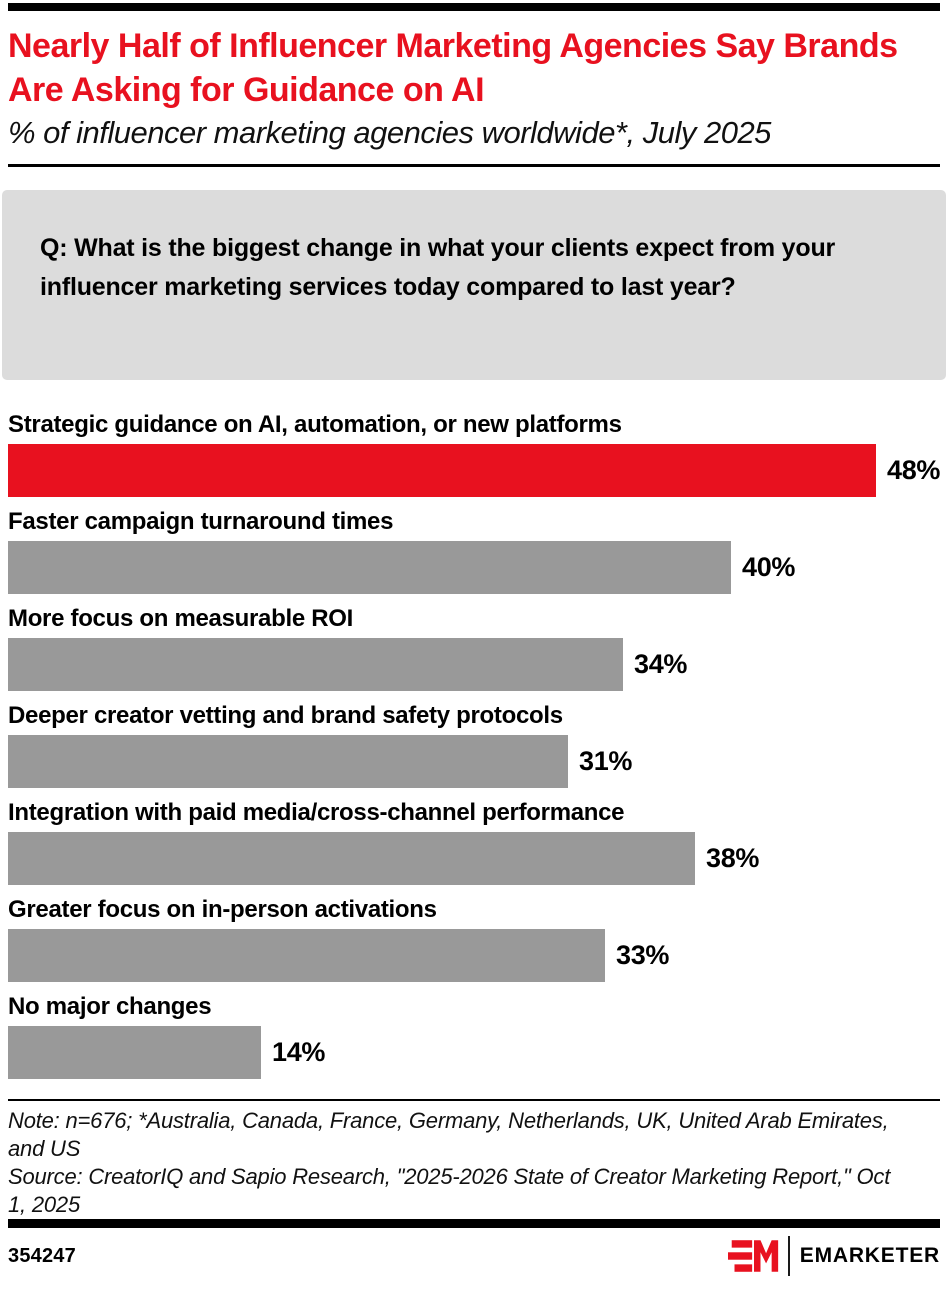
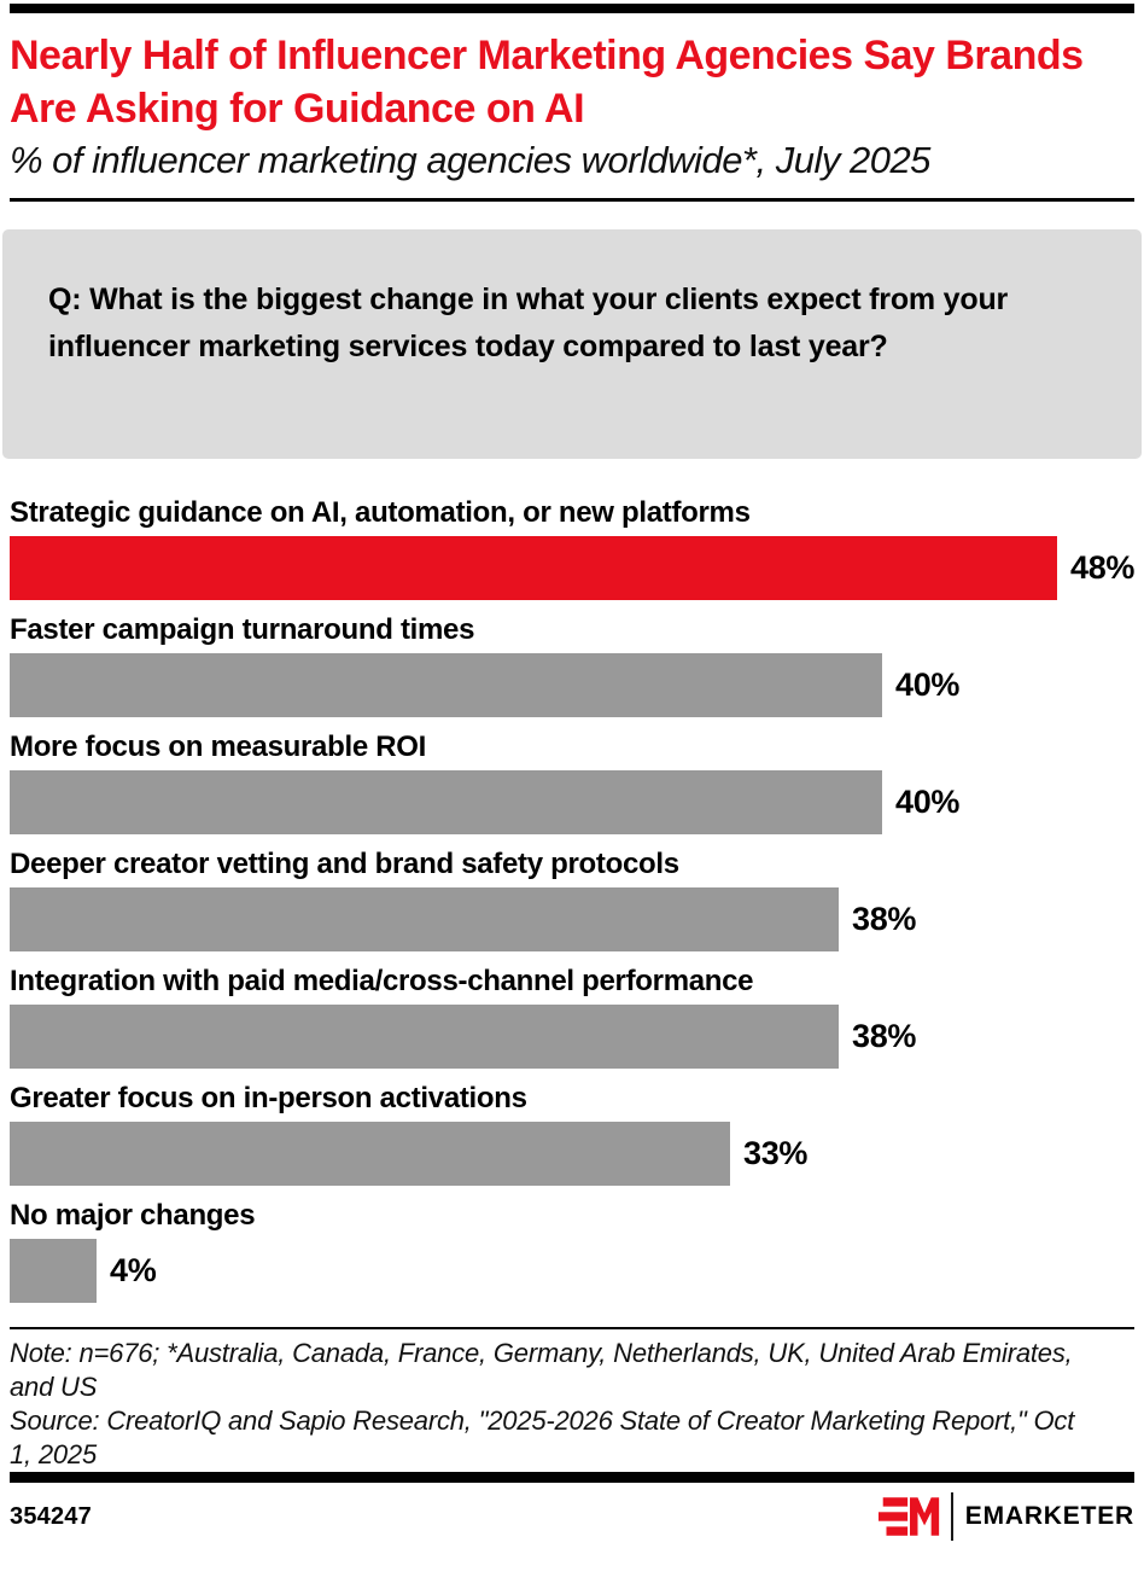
More focus on measurable ROI: 34% -> 40%
Deeper creator vetting and brand safety protocols: 31% -> 38%
No major changes: 14% -> 4%
